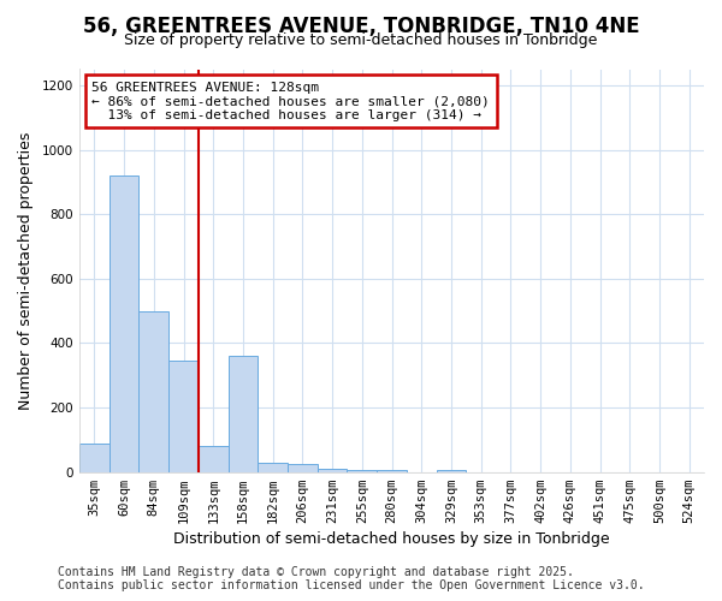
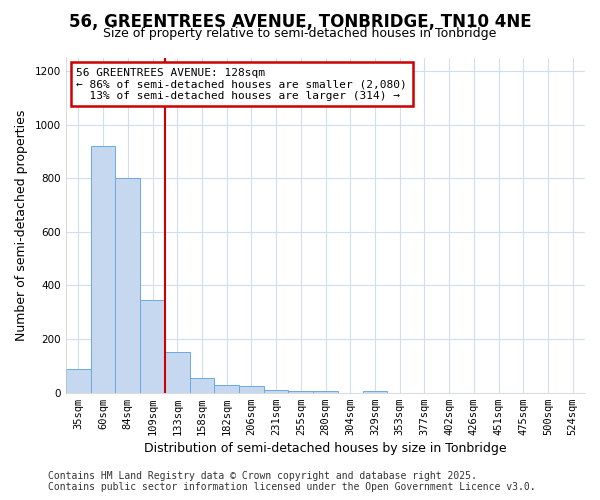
84sqm: 500 -> 800
133sqm: 80 -> 150
158sqm: 360 -> 55
